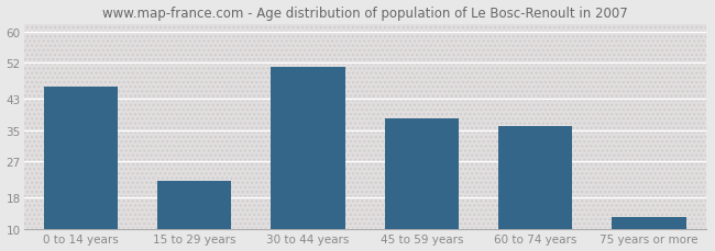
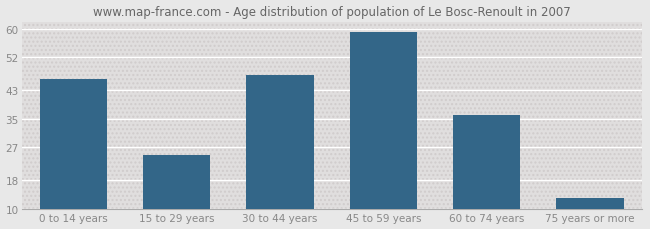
15 to 29 years: 22 -> 25
30 to 44 years: 51 -> 47
45 to 59 years: 38 -> 59
